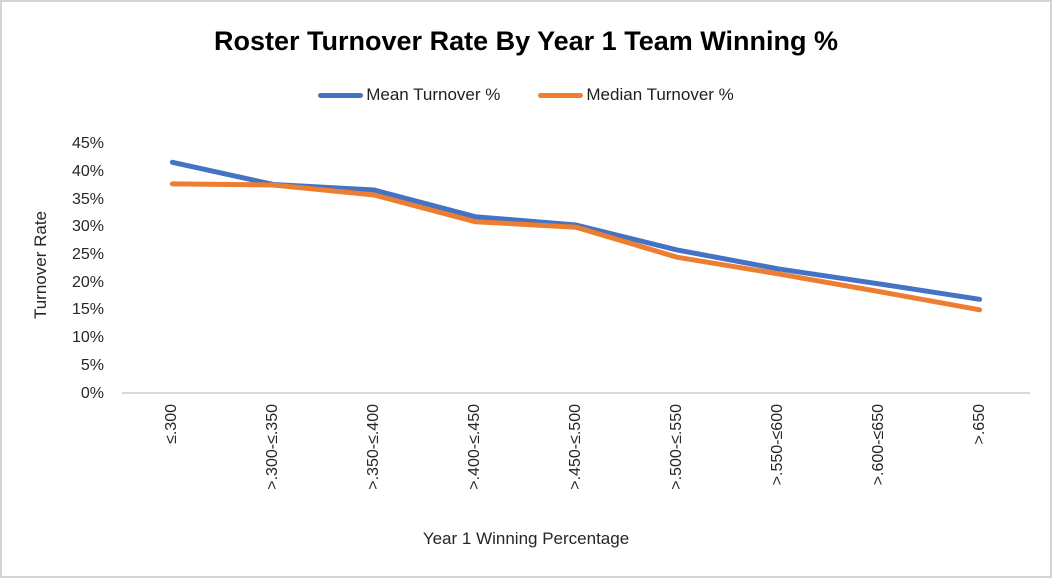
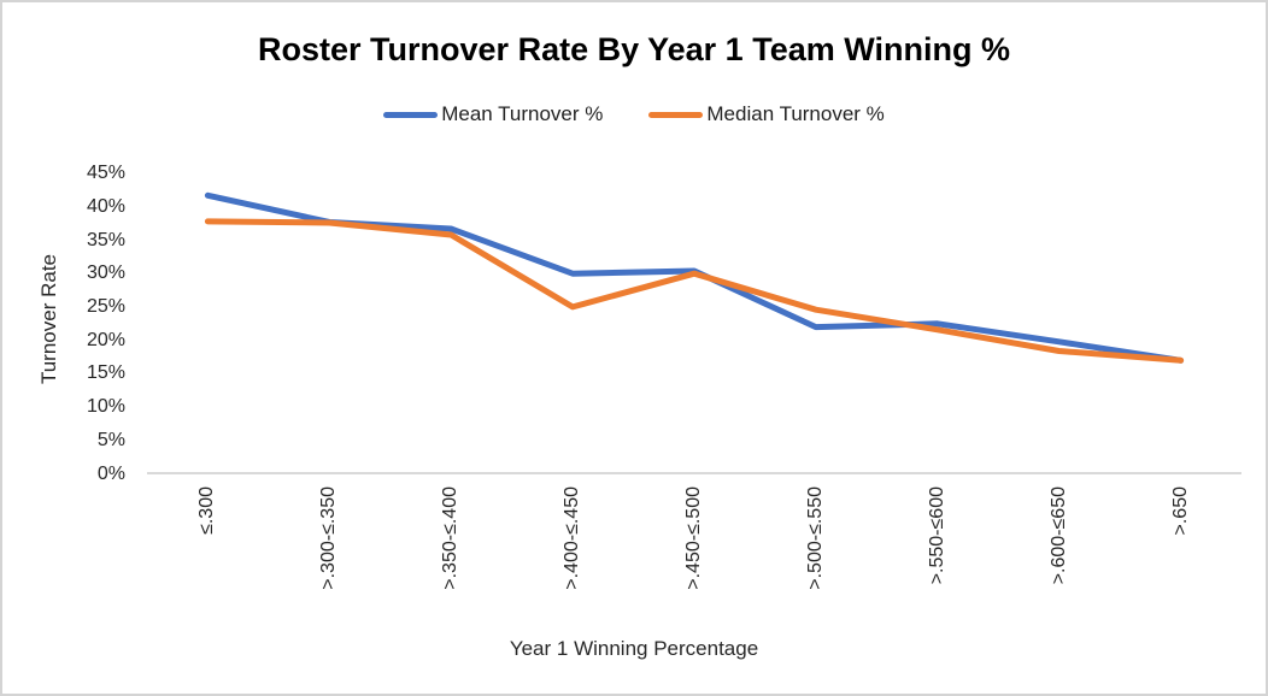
Mean Turnover %/>.400-≤.450: 32% -> 30%
Median Turnover %/>.400-≤.450: 31% -> 25%
Mean Turnover %/>.500-≤.550: 26% -> 22%
Median Turnover %/>.650: 15% -> 17%
